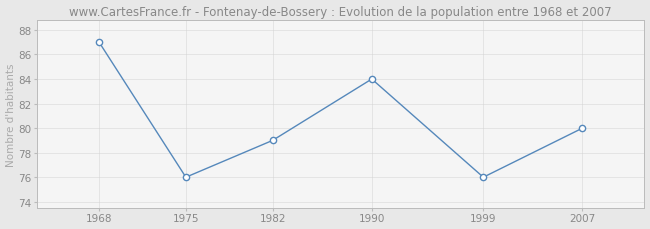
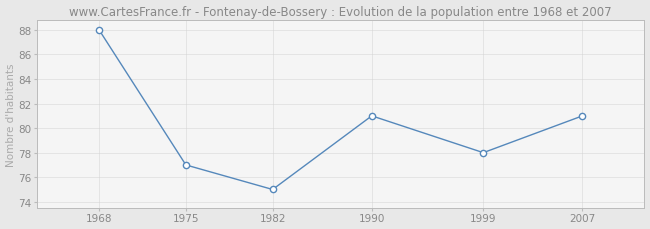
1968: 87 -> 88
1975: 76 -> 77
1982: 79 -> 75
1990: 84 -> 81
1999: 76 -> 78
2007: 80 -> 81
